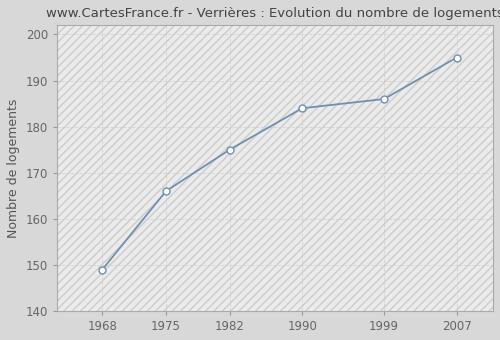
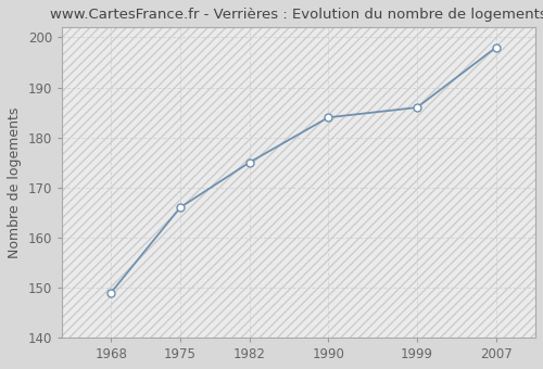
2007: 195 -> 198
